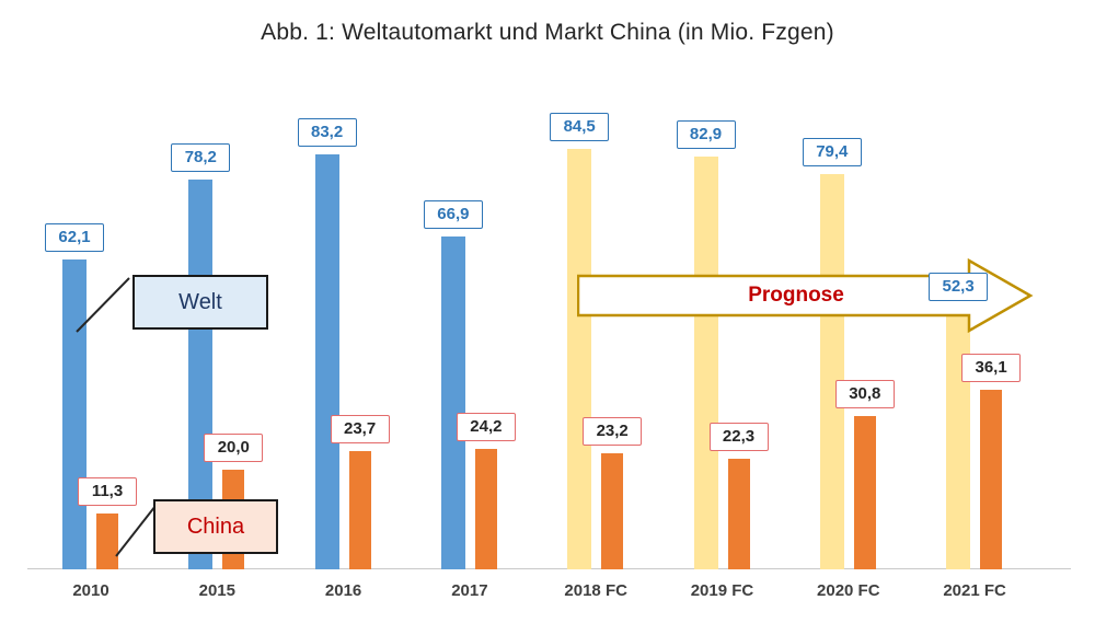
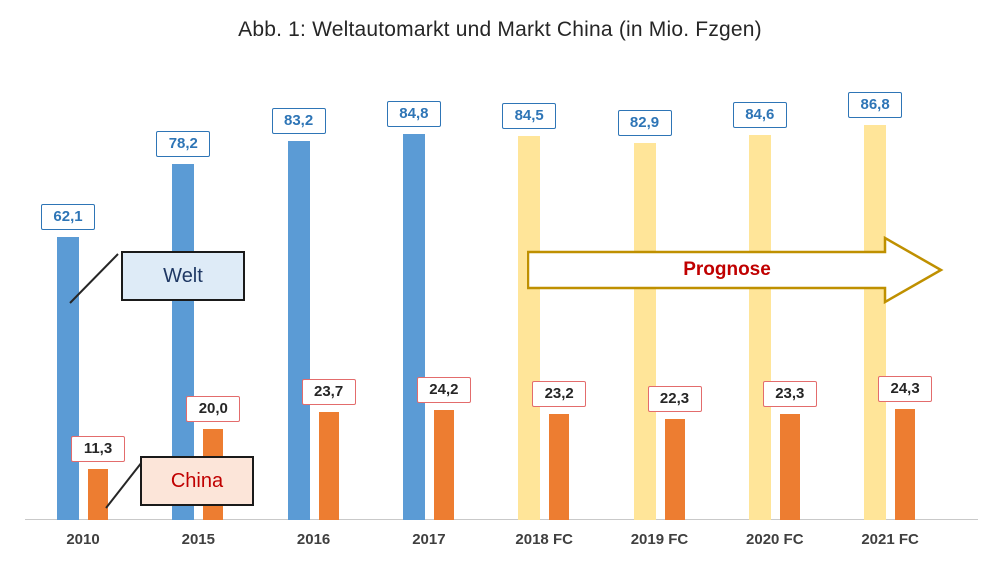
Welt/2017: 66,9 -> 84,8
Welt/2020 FC: 79,4 -> 84,6
China/2020 FC: 30,8 -> 23,3
Welt/2021 FC: 52,3 -> 86,8
China/2021 FC: 36,1 -> 24,3
